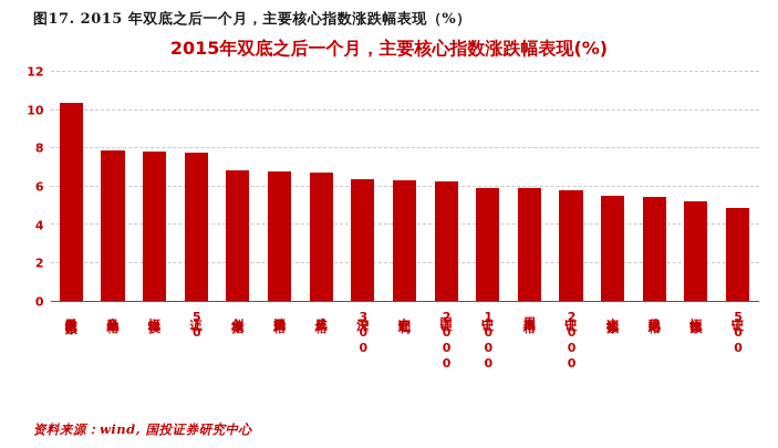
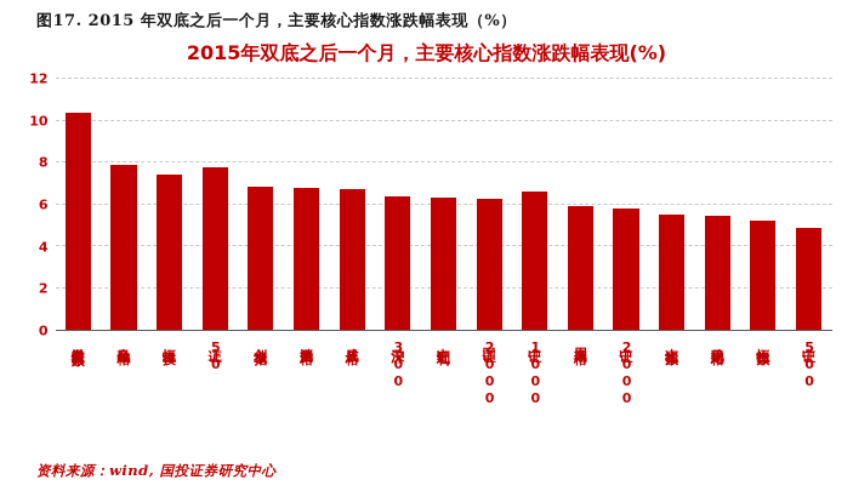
恒生科技: 7.8 -> 7.4
中证1000: 5.9 -> 6.6
